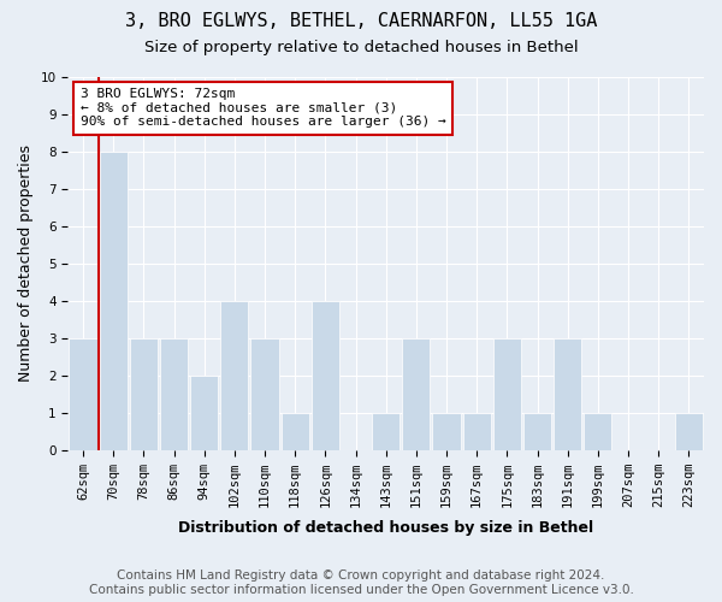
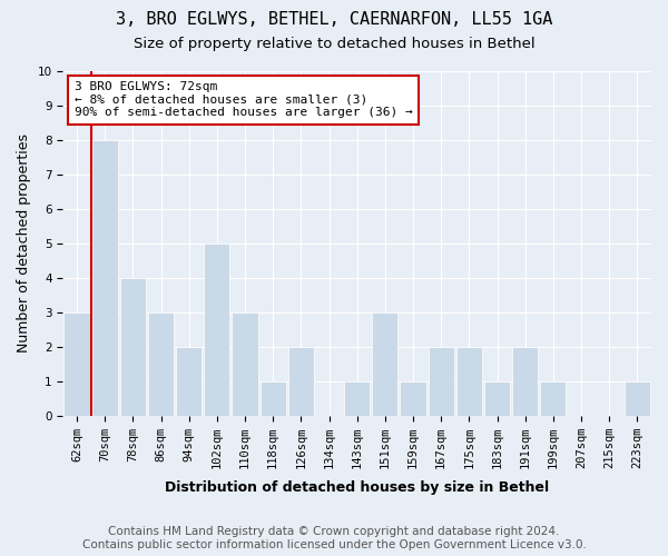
78sqm: 3 -> 4
102sqm: 4 -> 5
126sqm: 4 -> 2
167sqm: 1 -> 2
175sqm: 3 -> 2
191sqm: 3 -> 2
